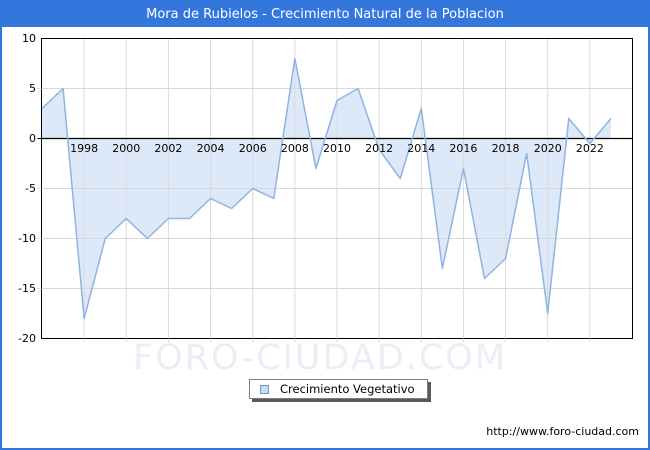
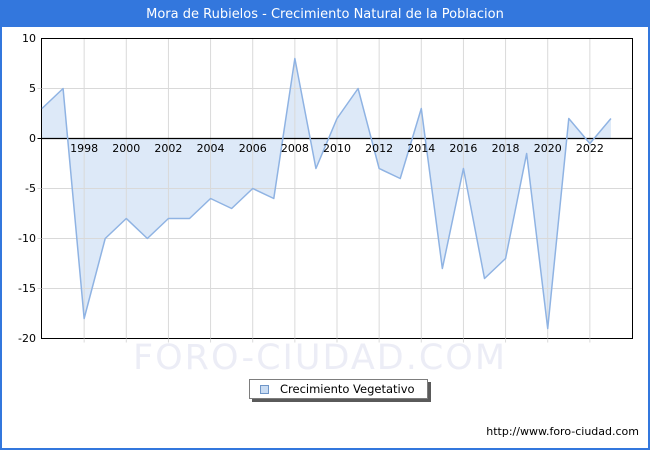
2010: 3.8 -> 2.0
2012: -1.1 -> -3.0
2020: -17.5 -> -19.0
